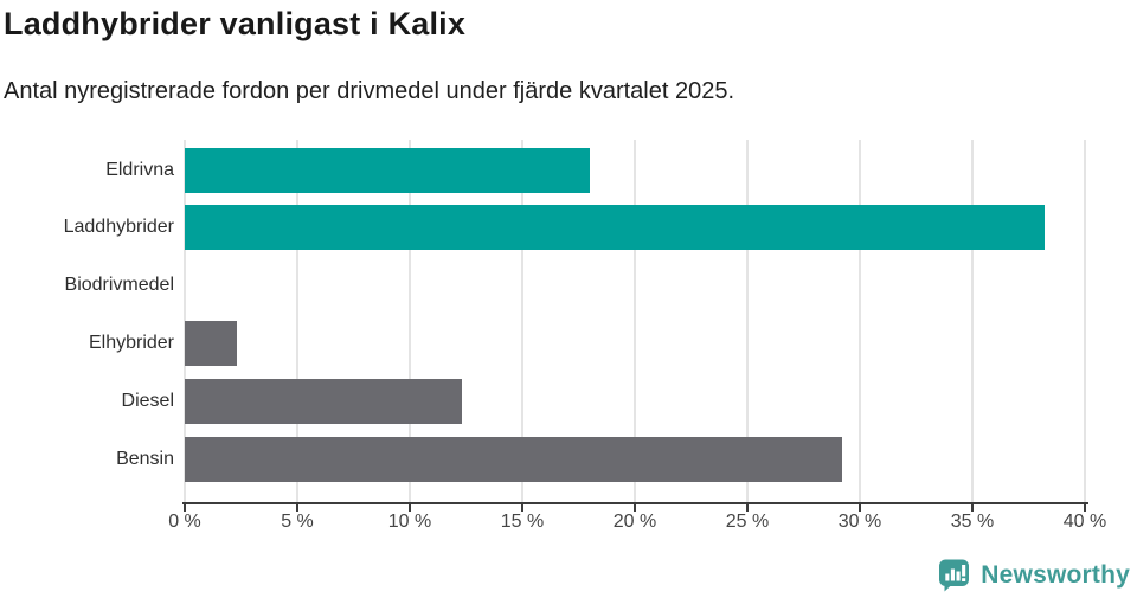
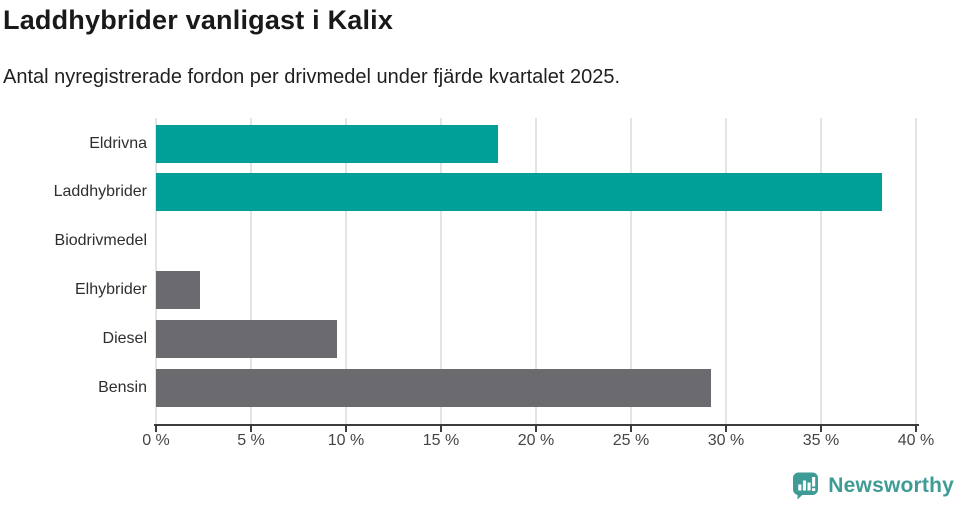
Diesel: 12.3% -> 9.5%
